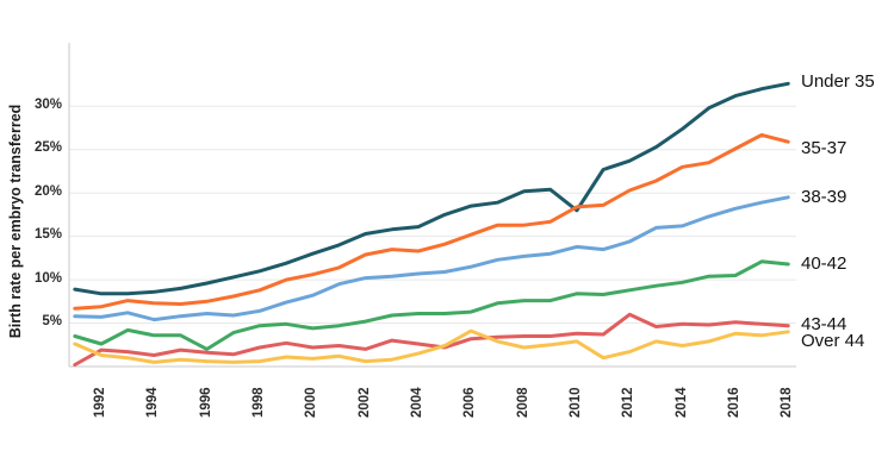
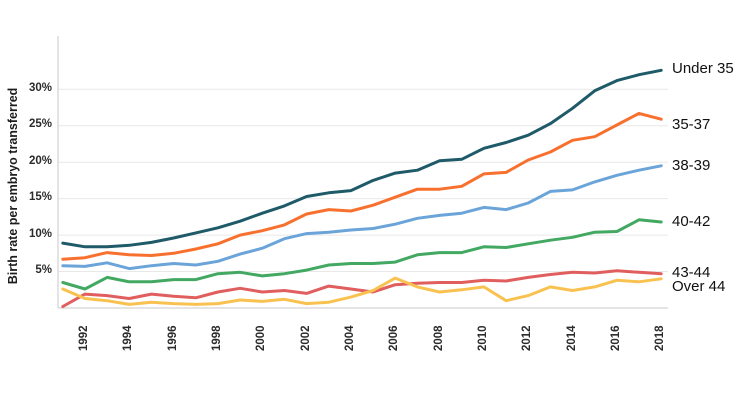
40-42/1996: 2% -> 4%
Under 35/2010: 18% -> 22%
43-44/2012: 6% -> 4%
